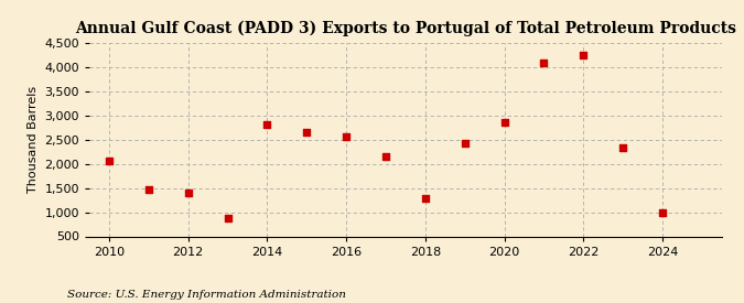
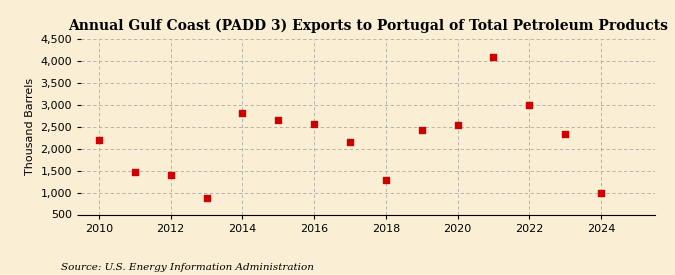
2010: 2,050 -> 2,200
2020: 2,850 -> 2,530
2022: 4,250 -> 2,980
